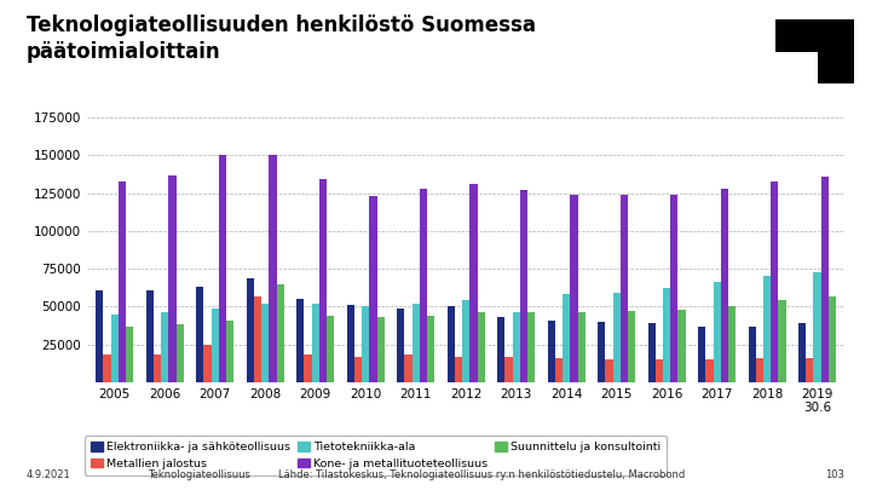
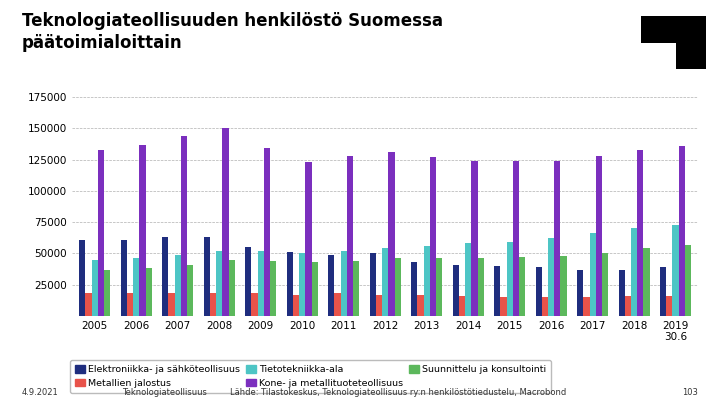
Metallien jalostus/2007: 25000 -> 18000
Kone- ja metallituoteteollisuus/2007: 150000 -> 144000
Elektroniikka- ja sähköteollisuus/2008: 69000 -> 63000
Metallien jalostus/2008: 57000 -> 18000
Suunnittelu ja konsultointi/2008: 65000 -> 45000
Tietotekniikka-ala/2013: 46000 -> 56000
